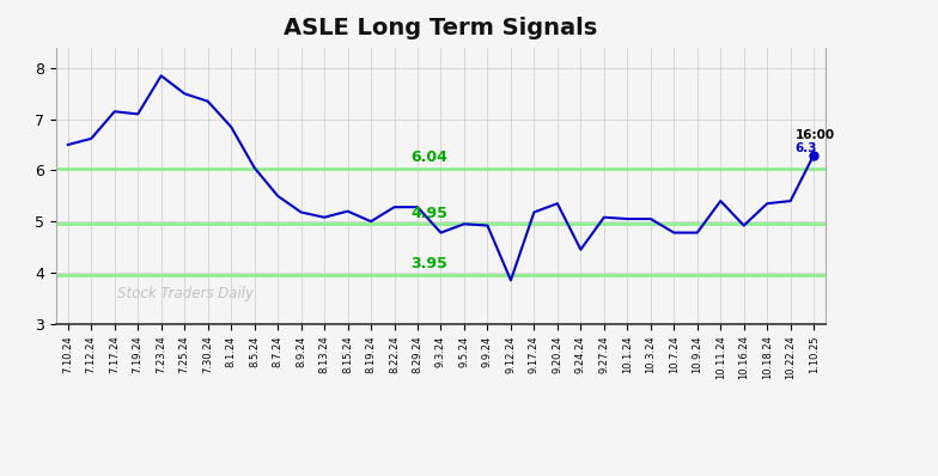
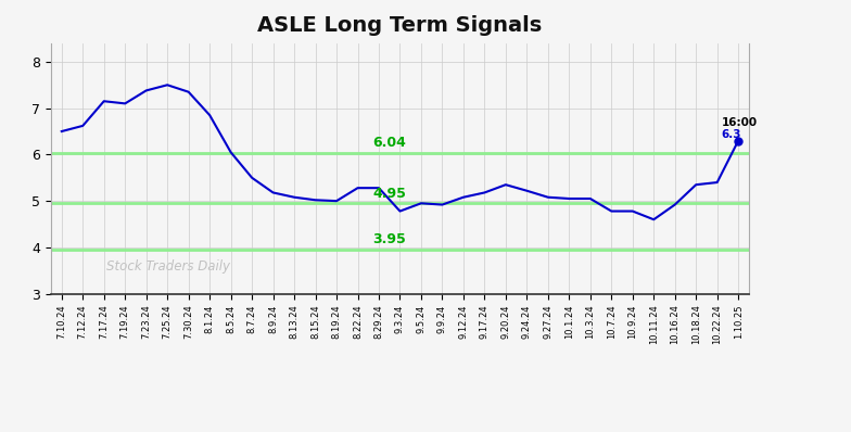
7.23.24: 7.85 -> 7.38
8.15.24: 5.20 -> 5.02
9.12.24: 3.85 -> 5.08
9.24.24: 4.45 -> 5.22
10.11.24: 5.40 -> 4.60
